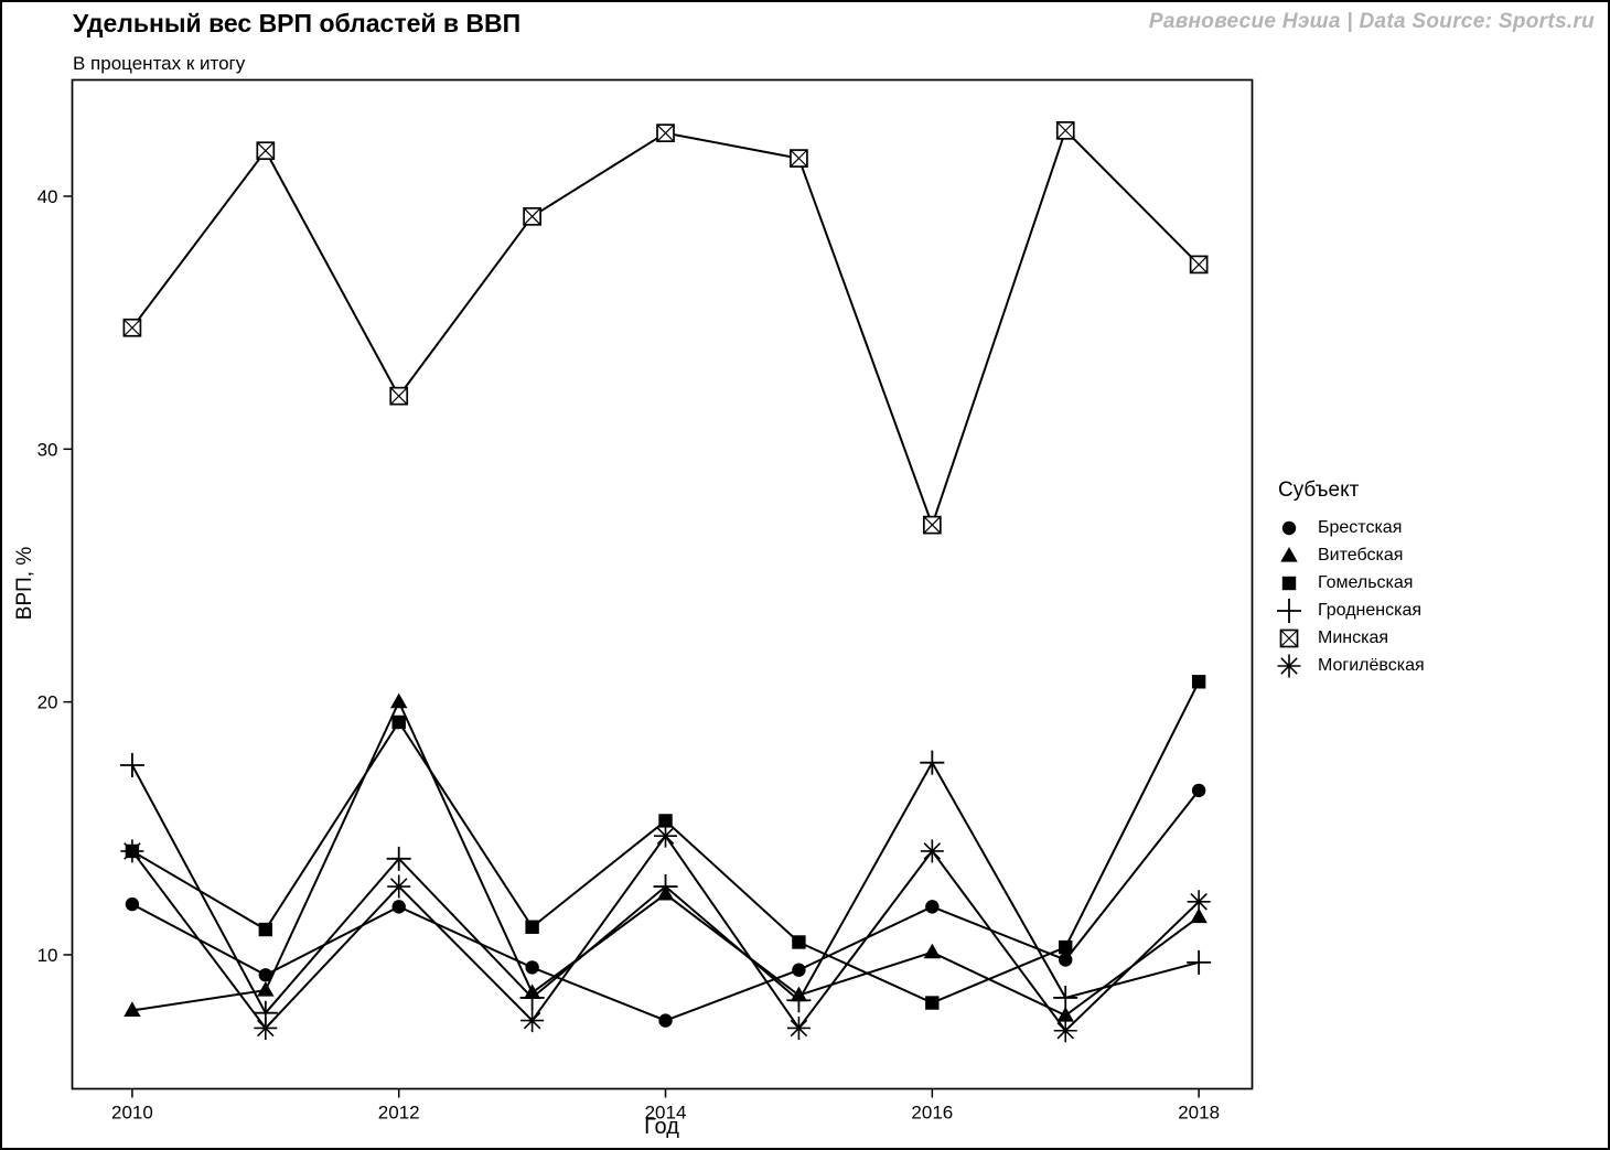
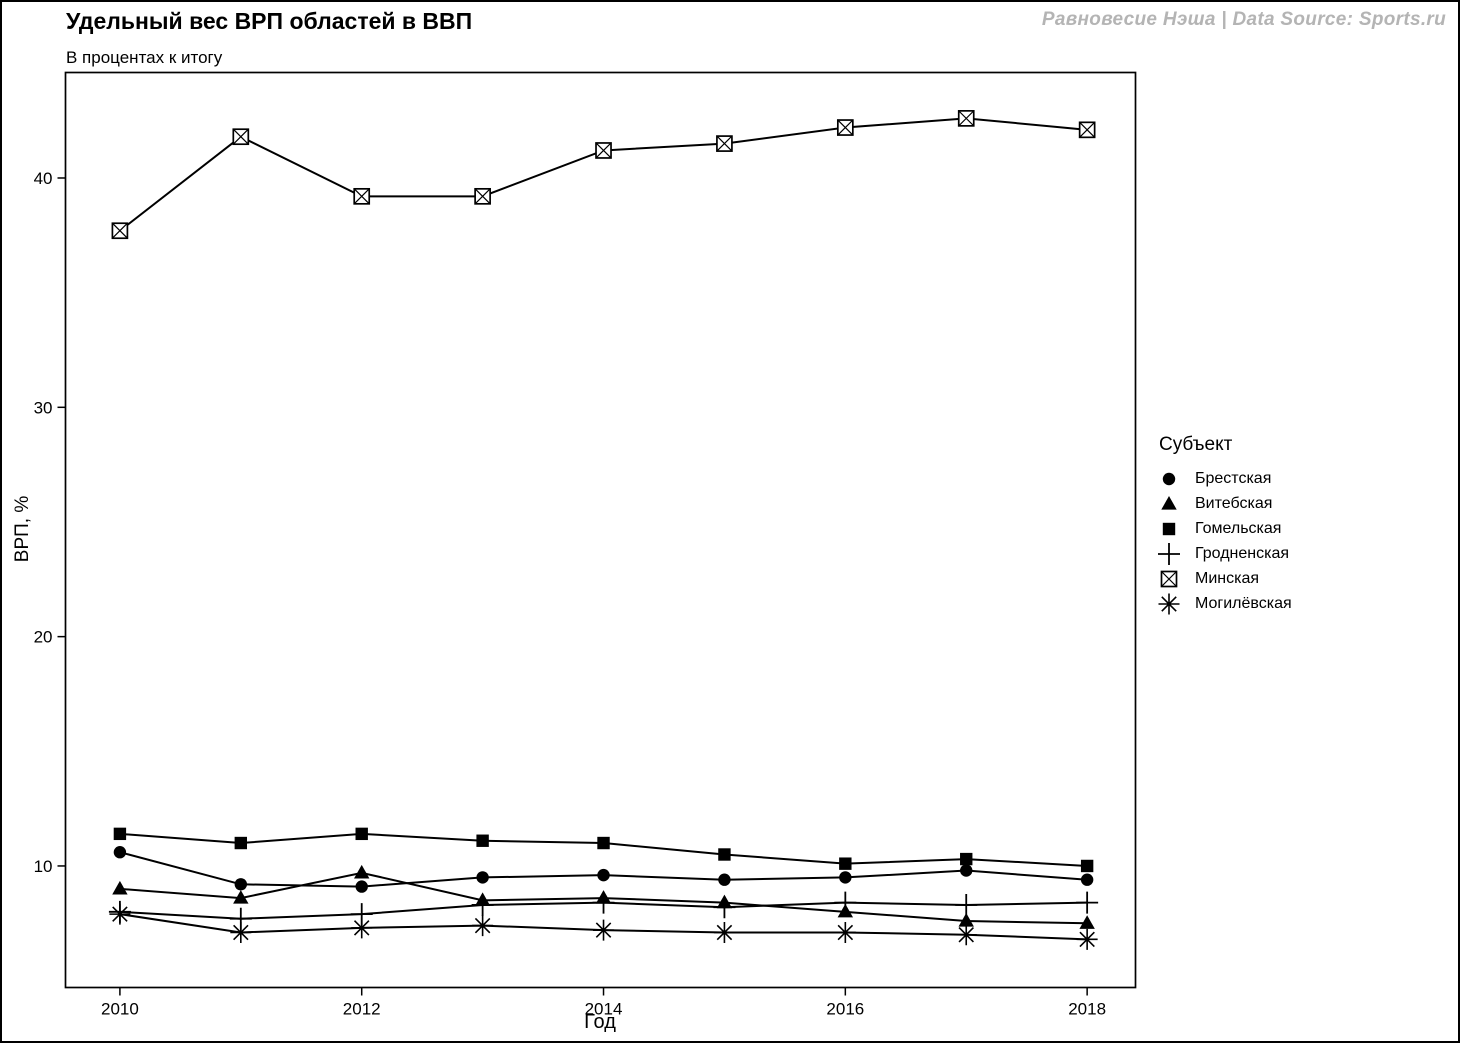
Брестская/2010: 12.0 -> 10.6
Витебская/2010: 7.8 -> 9.0
Гомельская/2010: 14.1 -> 11.4
Гродненская/2010: 17.5 -> 8.0
Минская/2010: 34.8 -> 37.7
Могилёвская/2010: 14.1 -> 7.9
Брестская/2012: 11.9 -> 9.1
Витебская/2012: 20.0 -> 9.7
Гомельская/2012: 19.2 -> 11.4
Гродненская/2012: 13.8 -> 7.9
Минская/2012: 32.1 -> 39.2
Могилёвская/2012: 12.7 -> 7.3
Брестская/2014: 7.4 -> 9.6
Витебская/2014: 12.4 -> 8.6
Гомельская/2014: 15.3 -> 11.0
Гродненская/2014: 12.7 -> 8.4
Минская/2014: 42.5 -> 41.2
Могилёвская/2014: 14.7 -> 7.2
Брестская/2016: 11.9 -> 9.5
Витебская/2016: 10.1 -> 8.0
Гомельская/2016: 8.1 -> 10.1
Гродненская/2016: 17.6 -> 8.4
Минская/2016: 27.0 -> 42.2
Могилёвская/2016: 14.1 -> 7.1
Брестская/2018: 16.5 -> 9.4
Витебская/2018: 11.5 -> 7.5
Гомельская/2018: 20.8 -> 10.0
Гродненская/2018: 9.7 -> 8.4
Минская/2018: 37.3 -> 42.1
Могилёвская/2018: 12.1 -> 6.8
